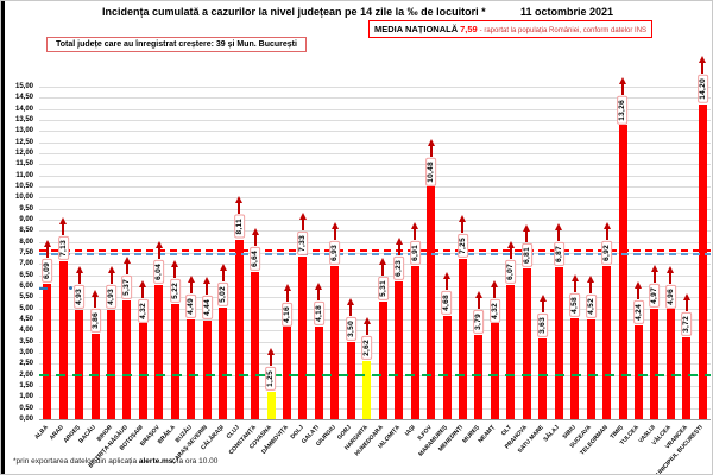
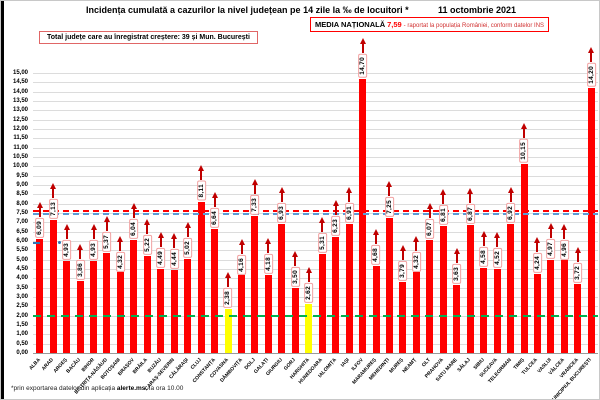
COVASNA: 1,25 -> 2,38
ILFOV: 10,48 -> 14,70
TIMIȘ: 13,26 -> 10,15
